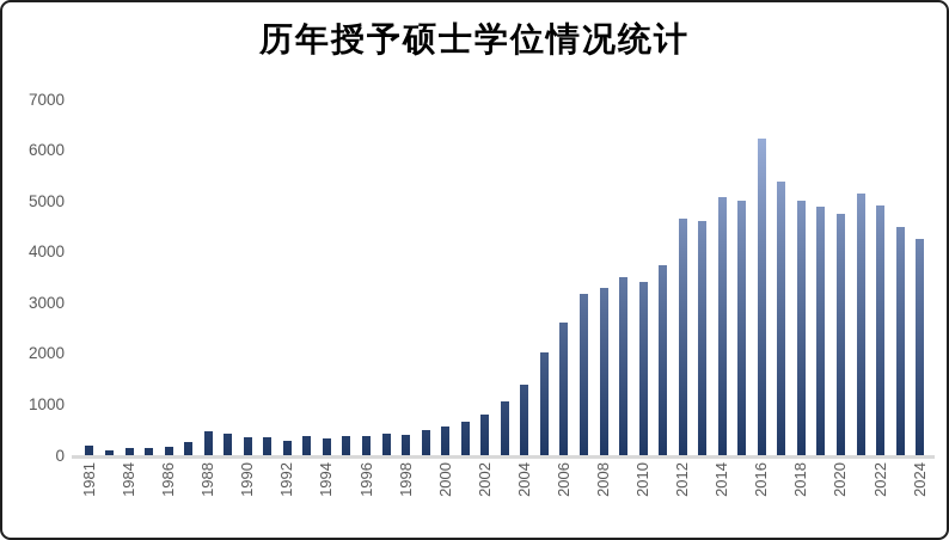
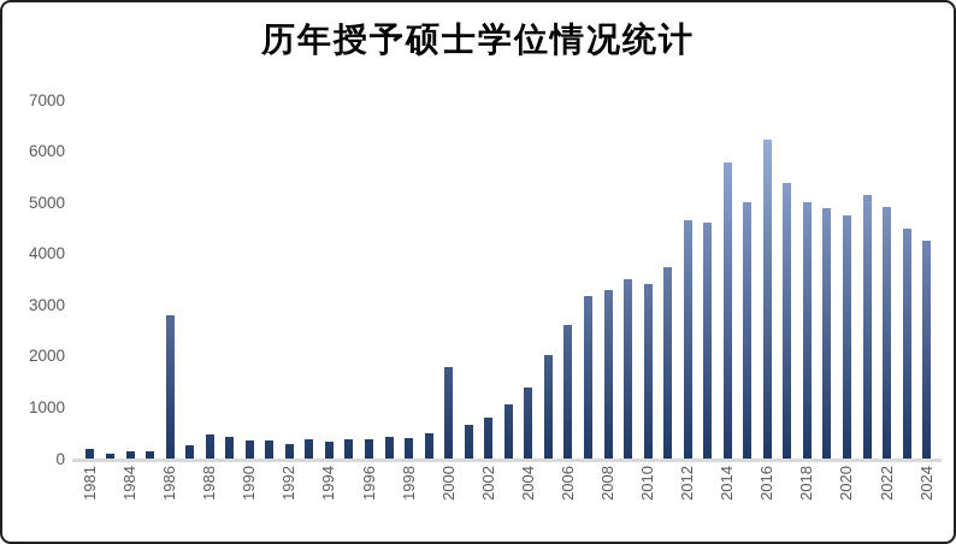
1986: 200 -> 2800
2000: 600 -> 1800
2014: 5100 -> 5800
